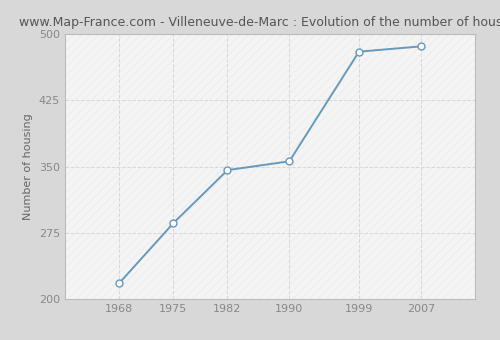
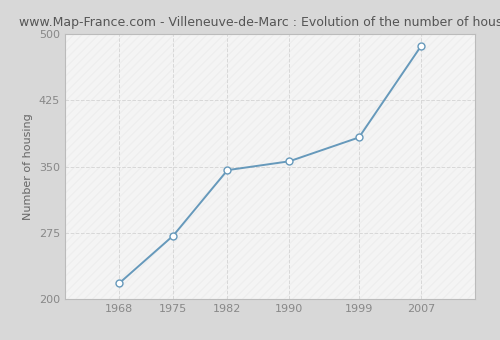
1975: 286 -> 272
1999: 480 -> 383
